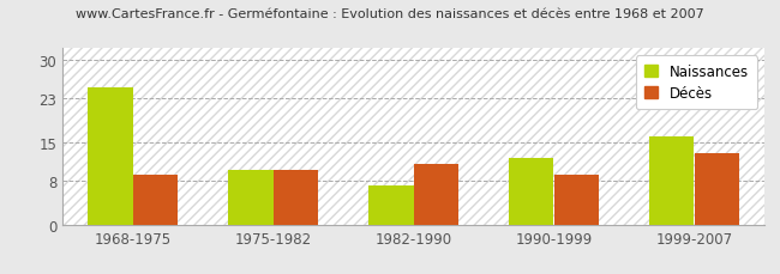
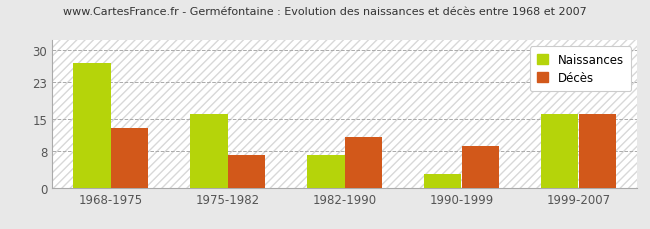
Naissances/1968-1975: 25 -> 27
Décès/1968-1975: 9 -> 13
Naissances/1975-1982: 10 -> 16
Décès/1975-1982: 10 -> 7
Naissances/1990-1999: 12 -> 3
Décès/1999-2007: 13 -> 16
